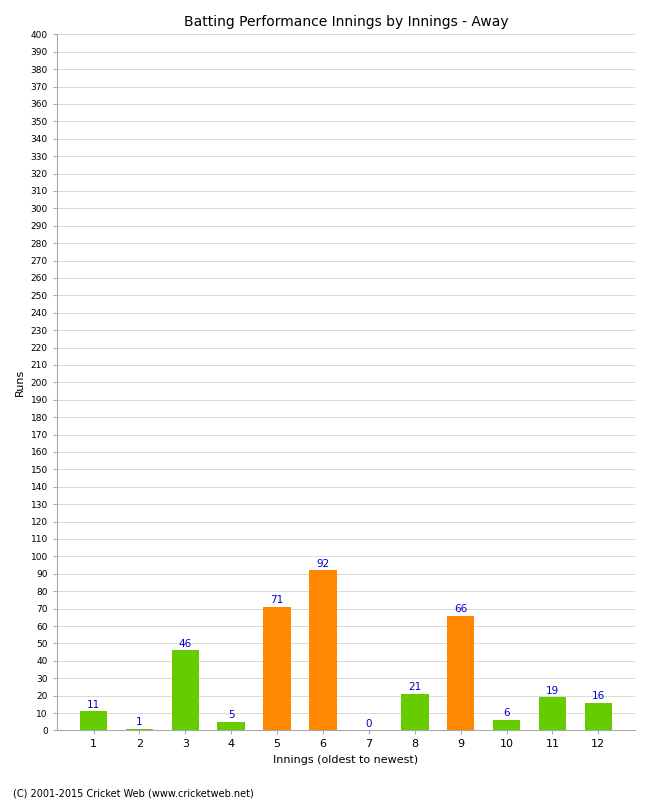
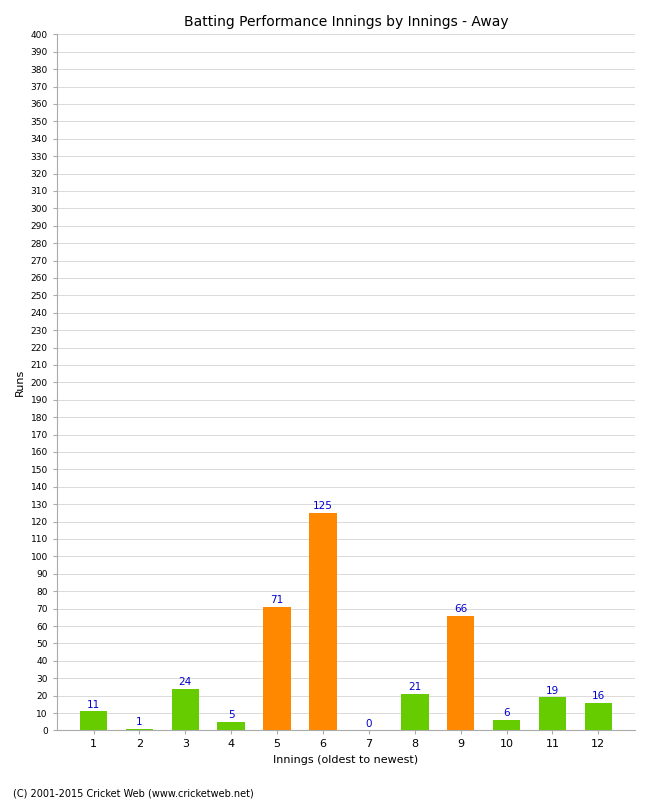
3: 46 -> 24
6: 92 -> 125
